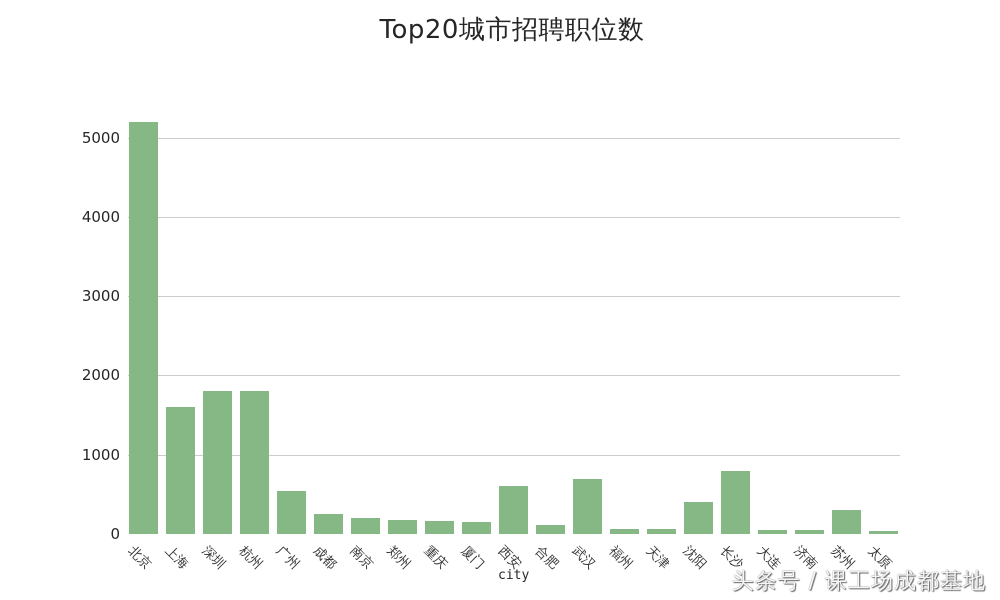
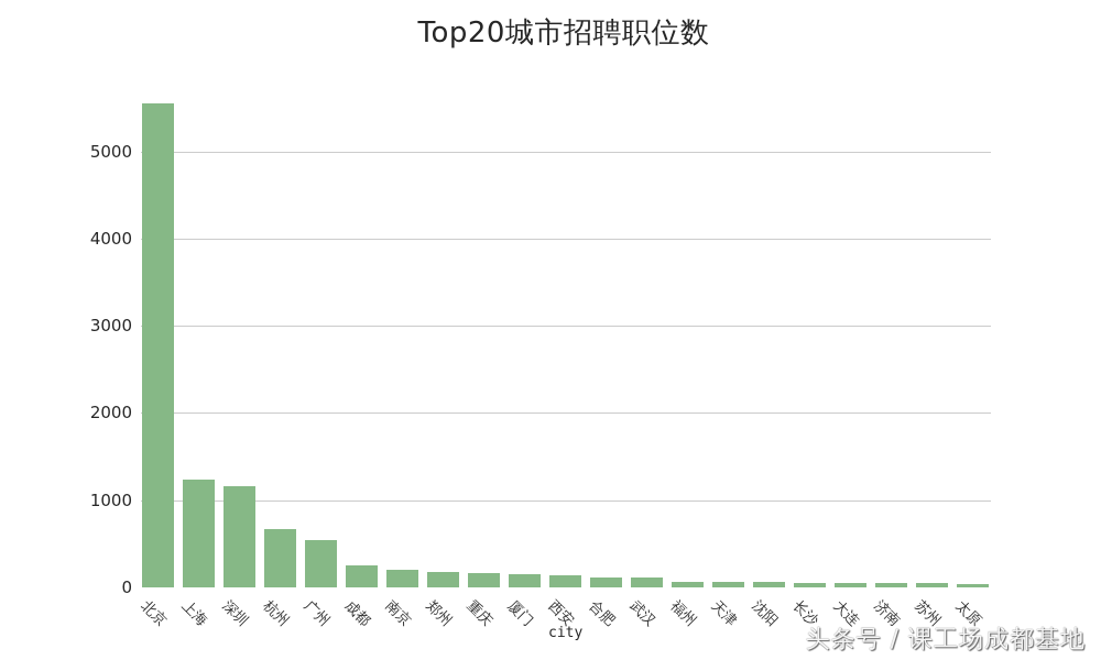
北京: 5200 -> 5600
上海: 1600 -> 1200
深圳: 1800 -> 1200
杭州: 1800 -> 700
西安: 600 -> 100
武汉: 700 -> 100
沈阳: 400 -> 100
长沙: 800 -> 100
苏州: 300 -> 100
